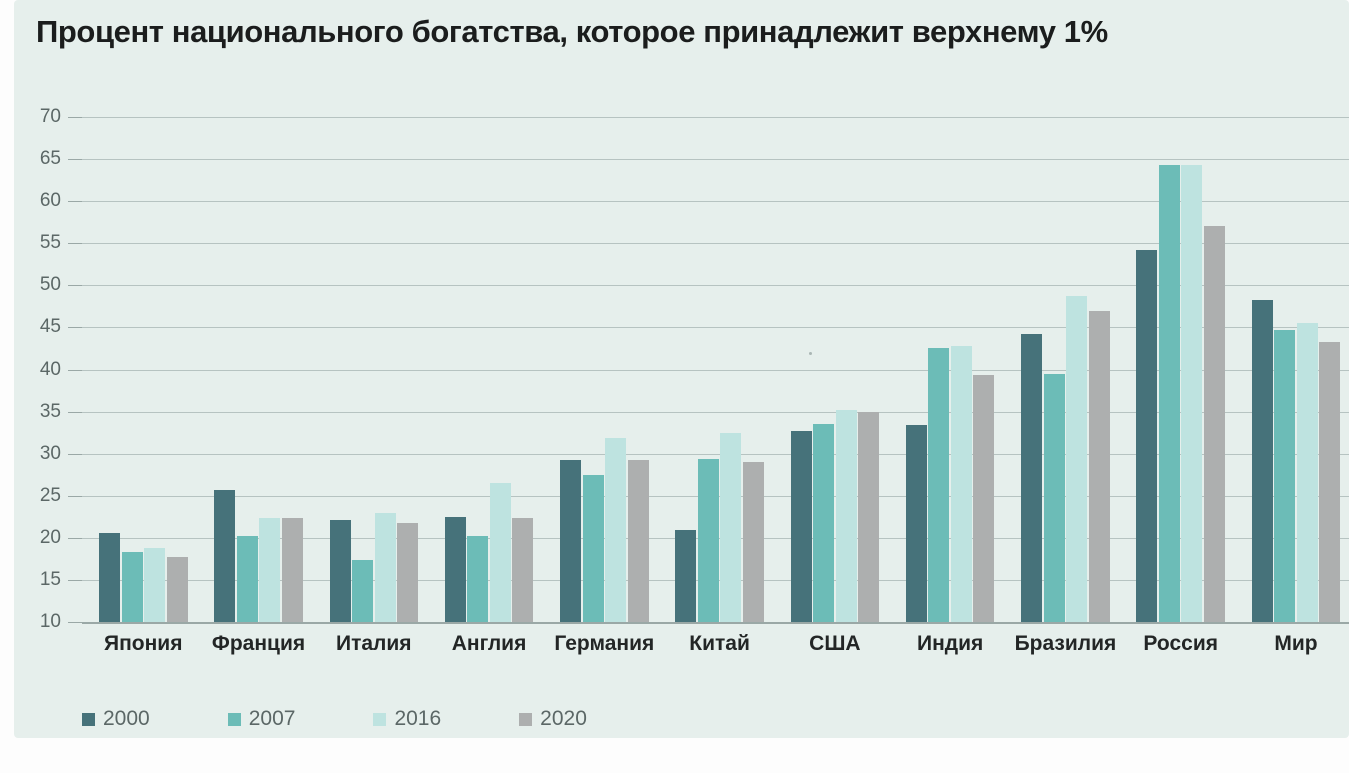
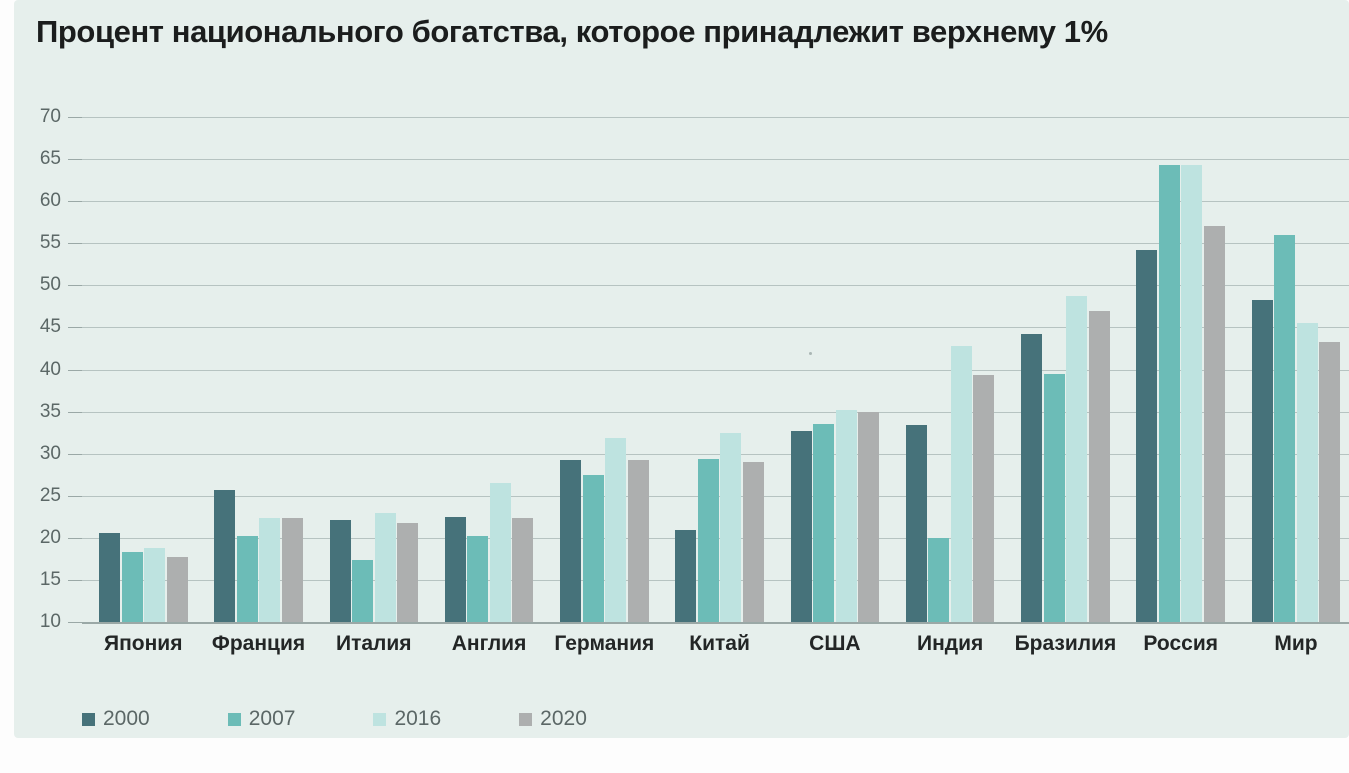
2007/Индия: 43 -> 20
2007/Мир: 45 -> 56
